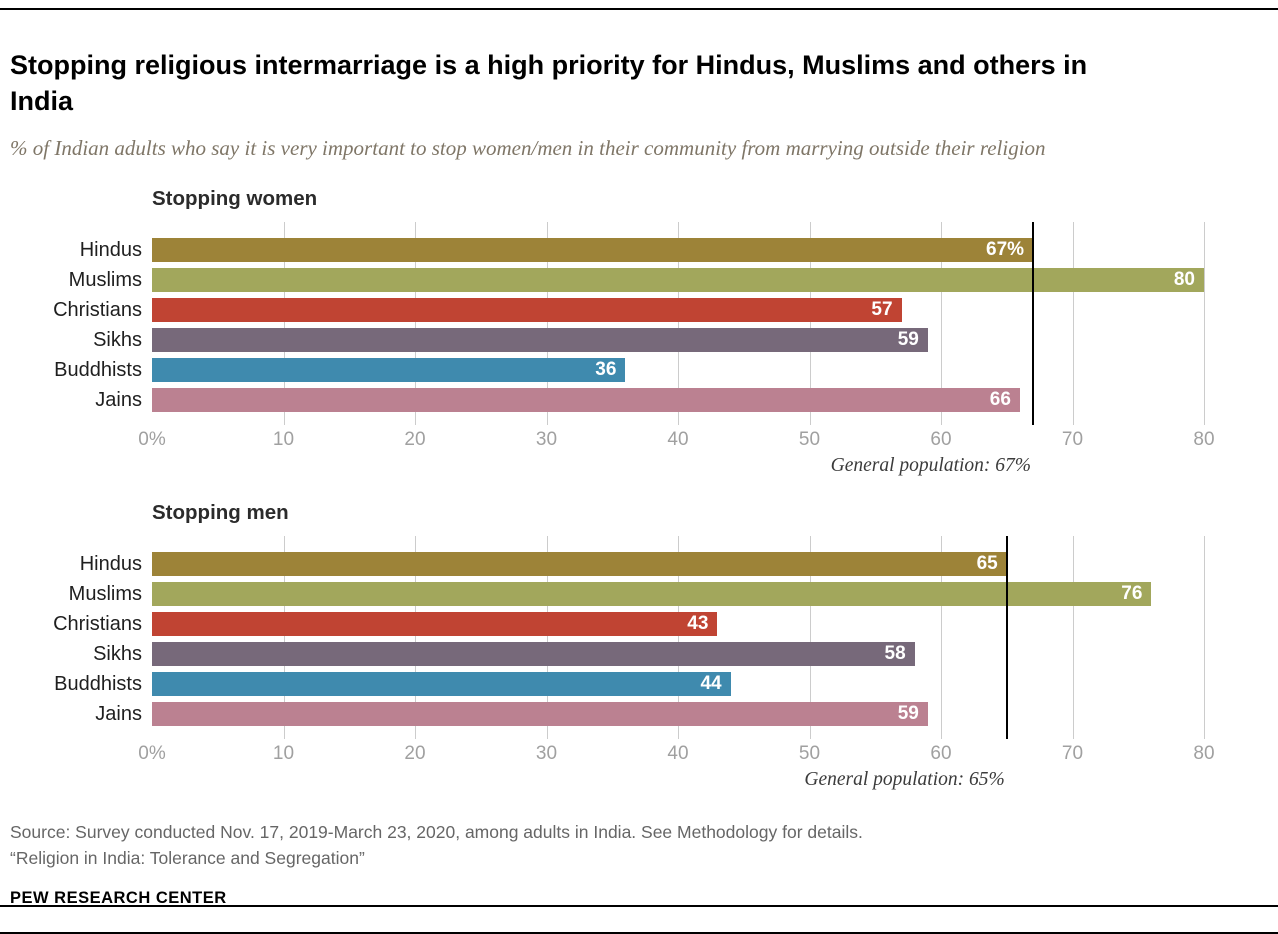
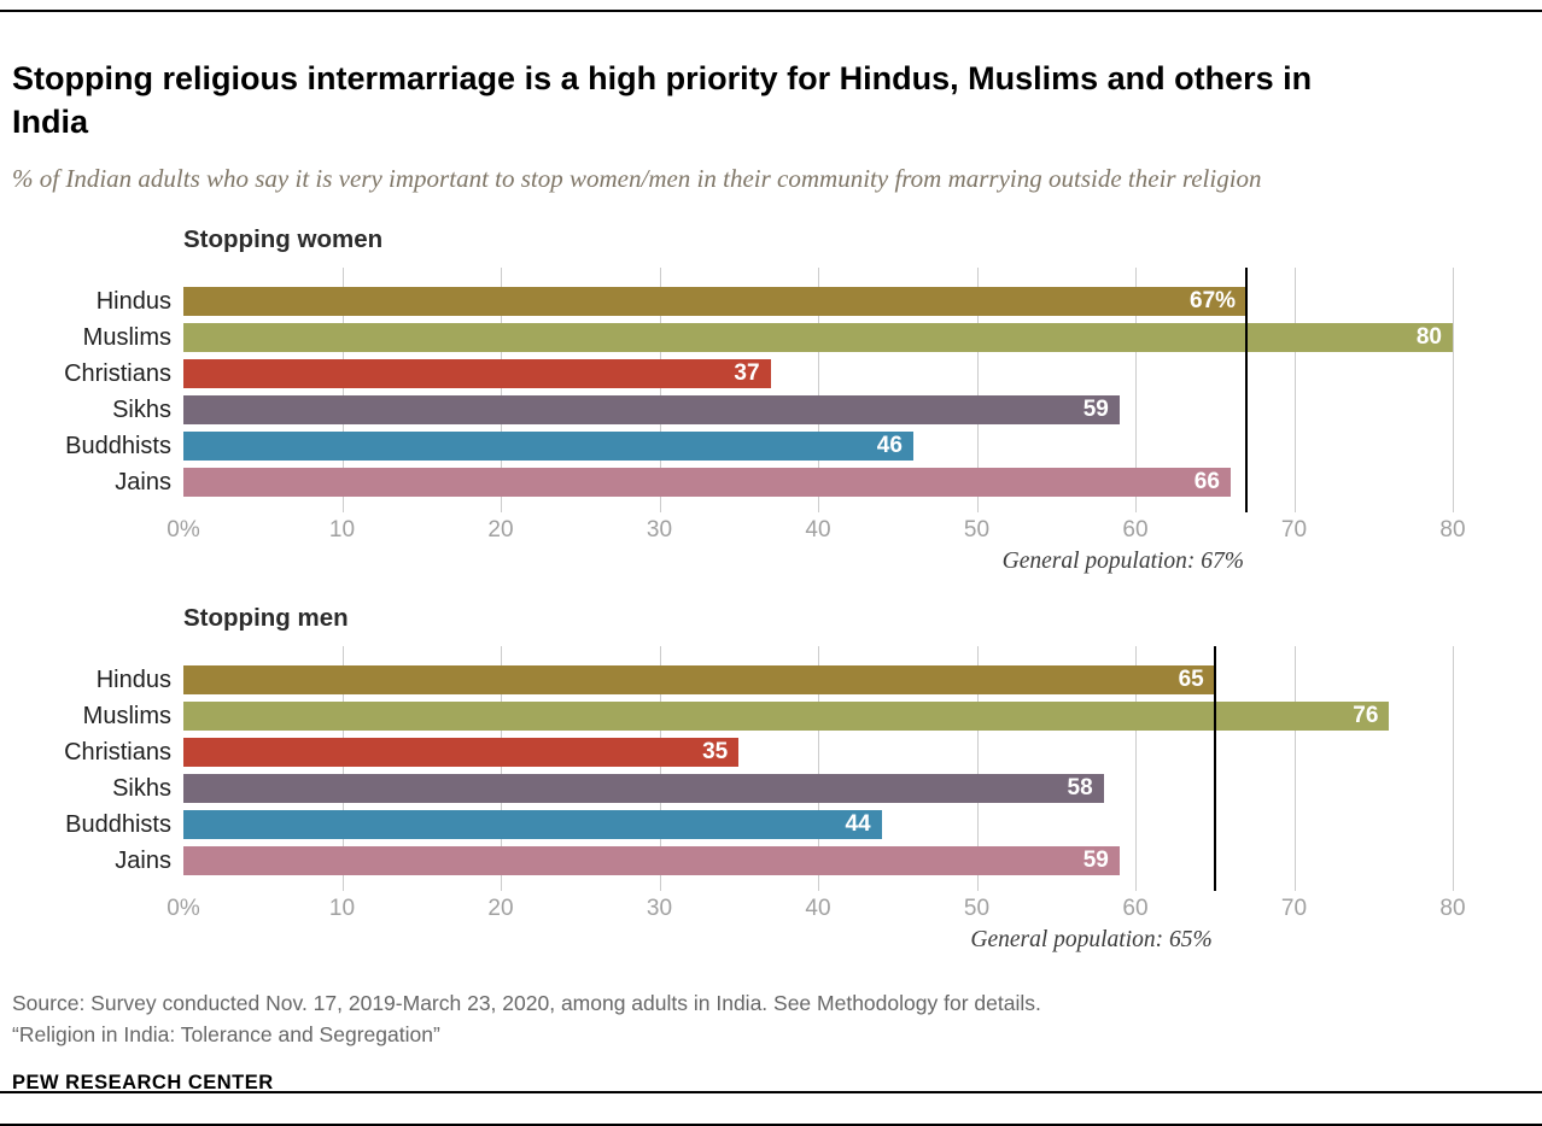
Stopping women/Christians: 57 -> 37
Stopping women/Buddhists: 36 -> 46
Stopping men/Christians: 43 -> 35
